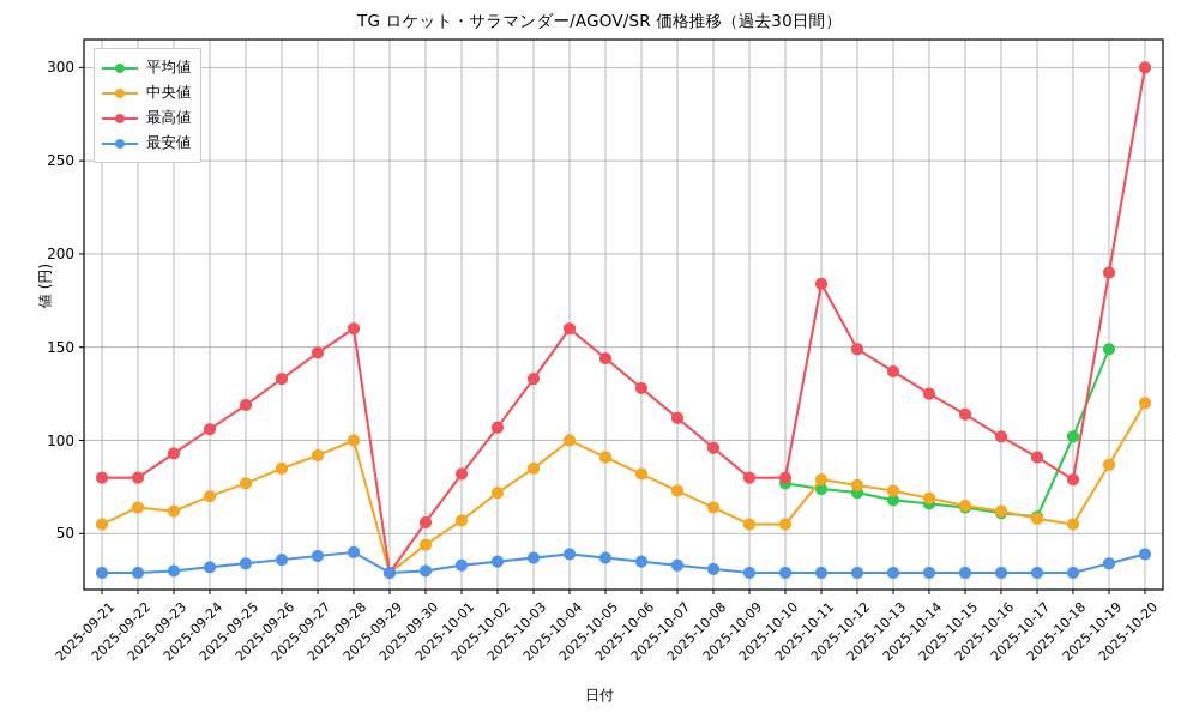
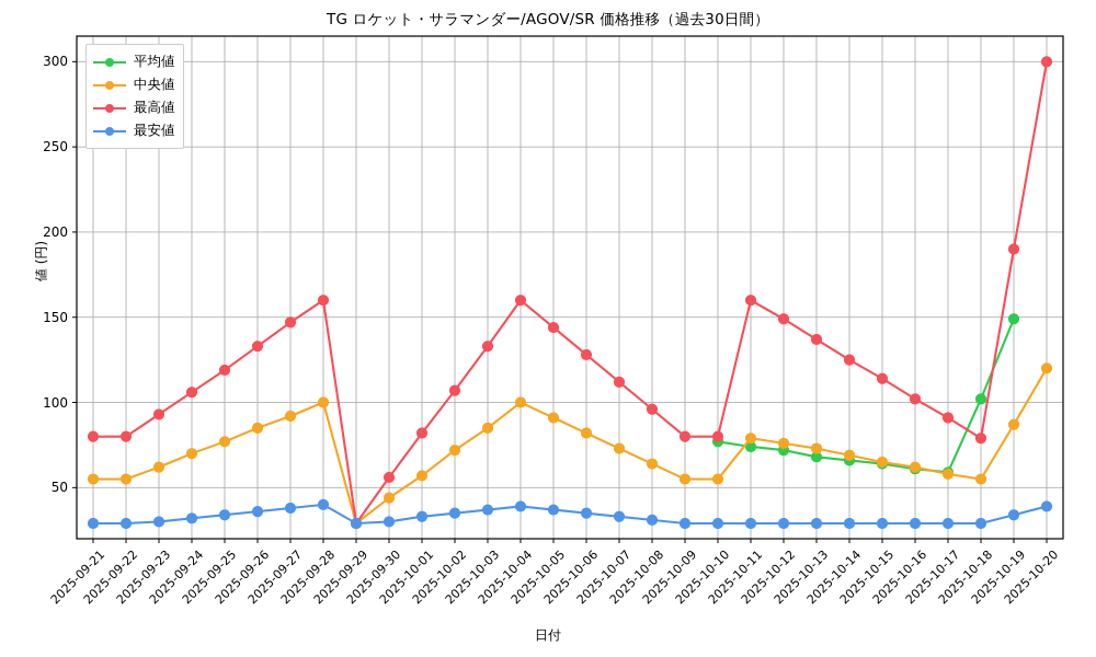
中央値/2025-09-22: 64 -> 55
最高値/2025-10-11: 184 -> 160
